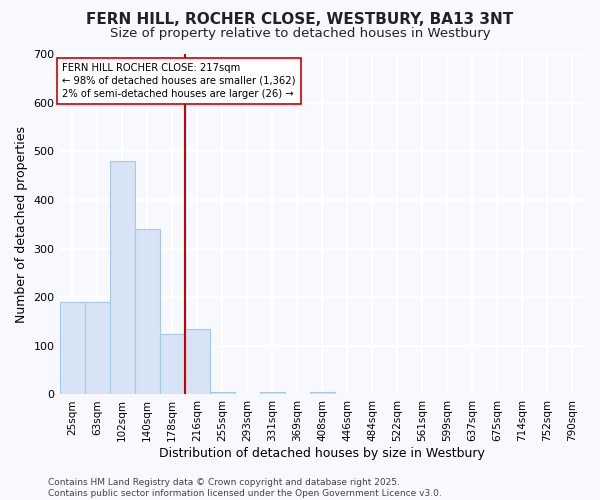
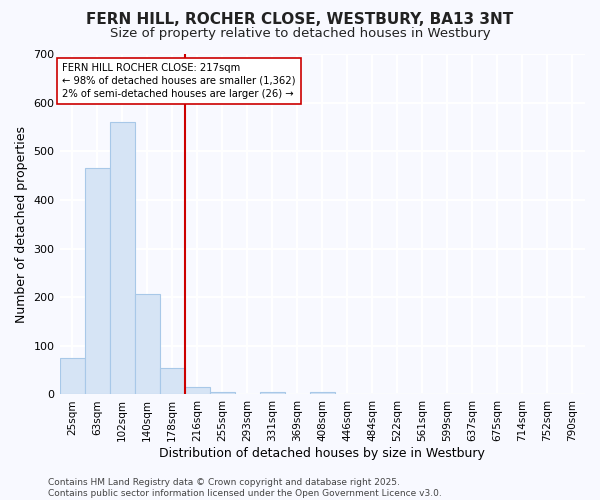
25sqm: 190 -> 75
63sqm: 190 -> 465
102sqm: 480 -> 560
140sqm: 340 -> 207
178sqm: 125 -> 55
216sqm: 135 -> 15
